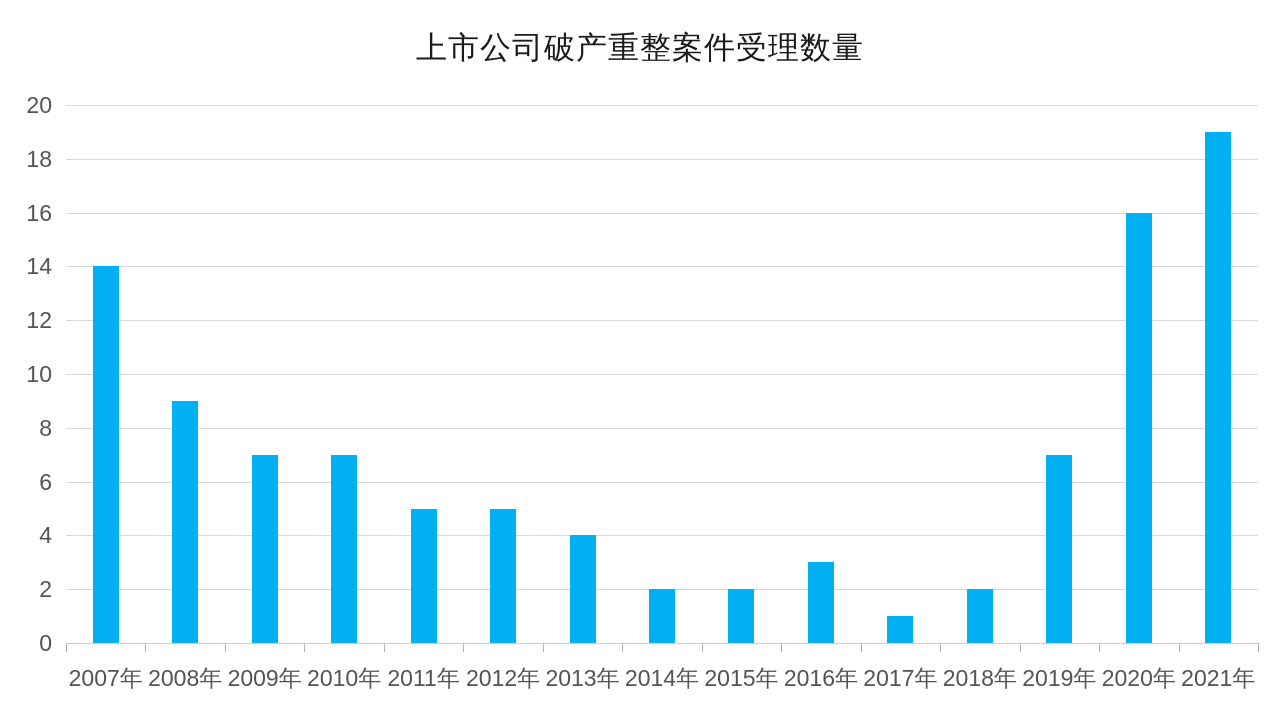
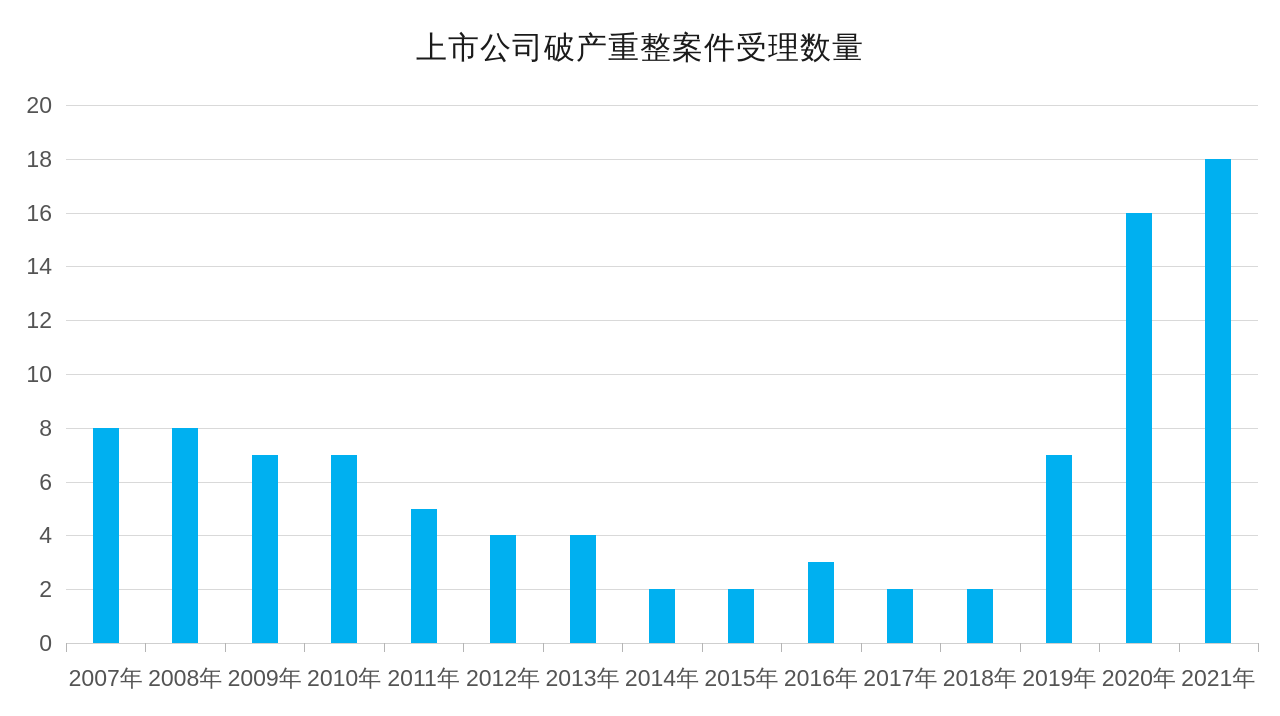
2007年: 14 -> 8
2008年: 9 -> 8
2012年: 5 -> 4
2017年: 1 -> 2
2021年: 19 -> 18
